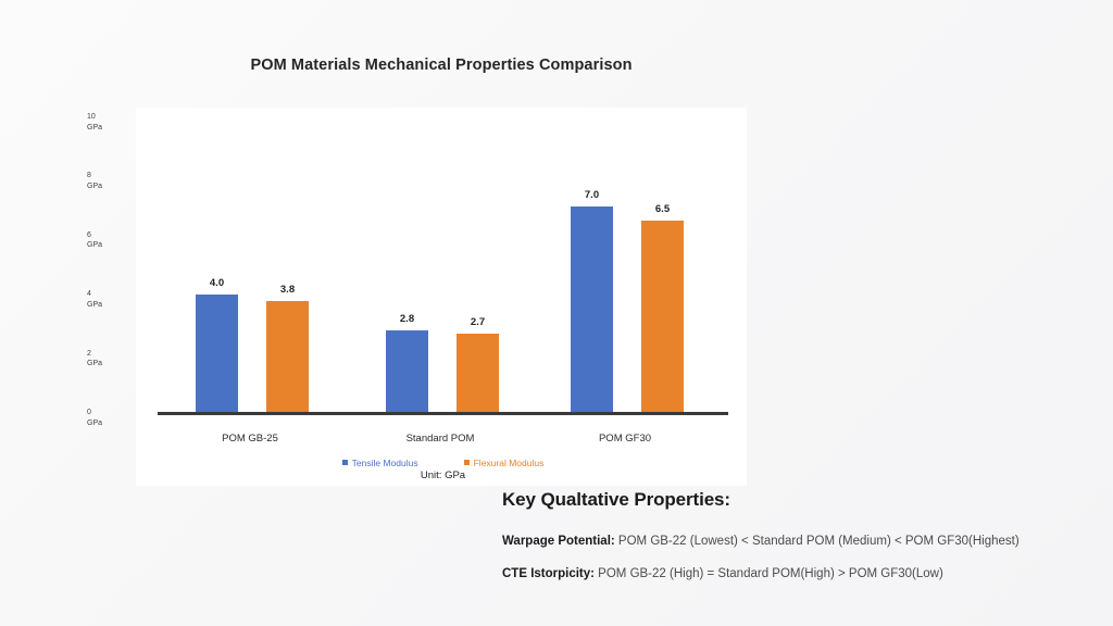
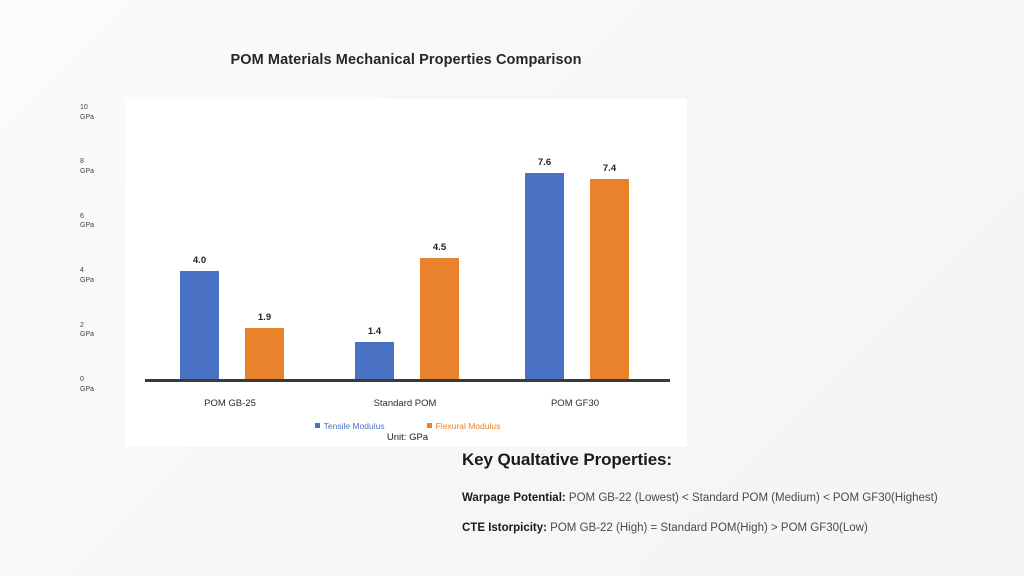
Flexural Modulus/POM GB-25: 3.8 -> 1.9
Tensile Modulus/Standard POM: 2.8 -> 1.4
Flexural Modulus/Standard POM: 2.7 -> 4.5
Tensile Modulus/POM GF30: 7.0 -> 7.6
Flexural Modulus/POM GF30: 6.5 -> 7.4
